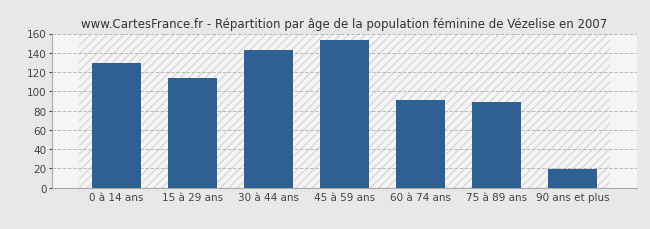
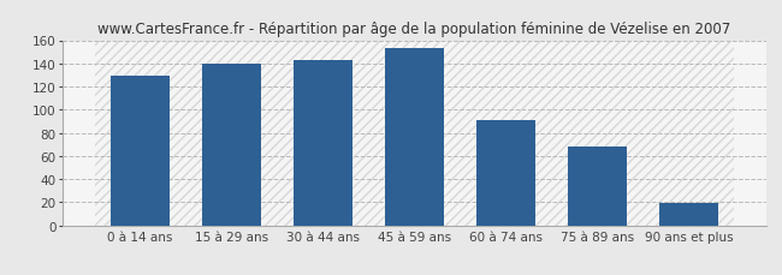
15 à 29 ans: 114 -> 140
75 à 89 ans: 89 -> 68
